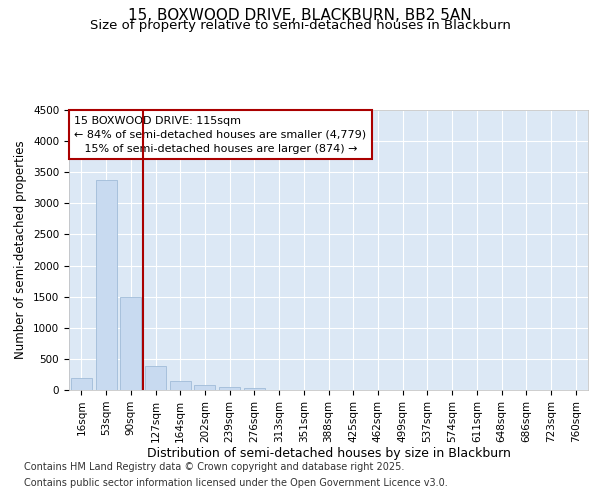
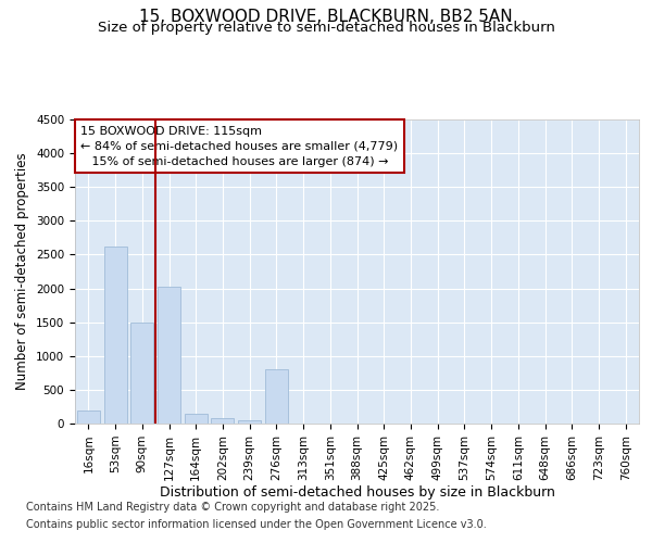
53sqm: 3380 -> 2620
127sqm: 380 -> 2020
276sqm: 40 -> 800
